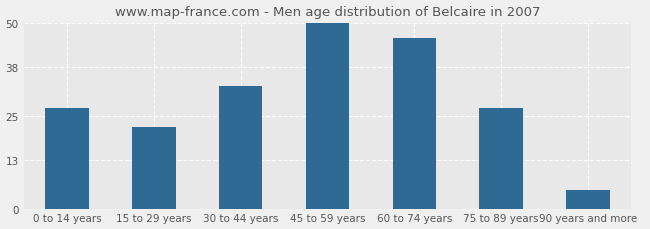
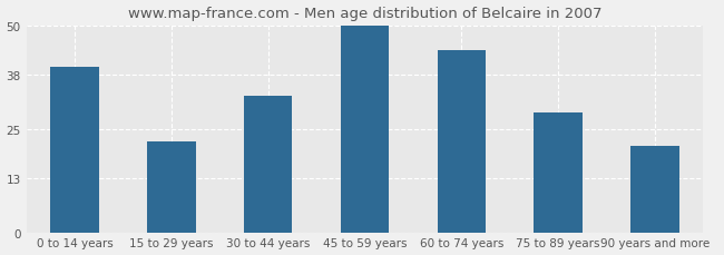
0 to 14 years: 27 -> 40
60 to 74 years: 46 -> 44
75 to 89 years: 27 -> 29
90 years and more: 5 -> 21
